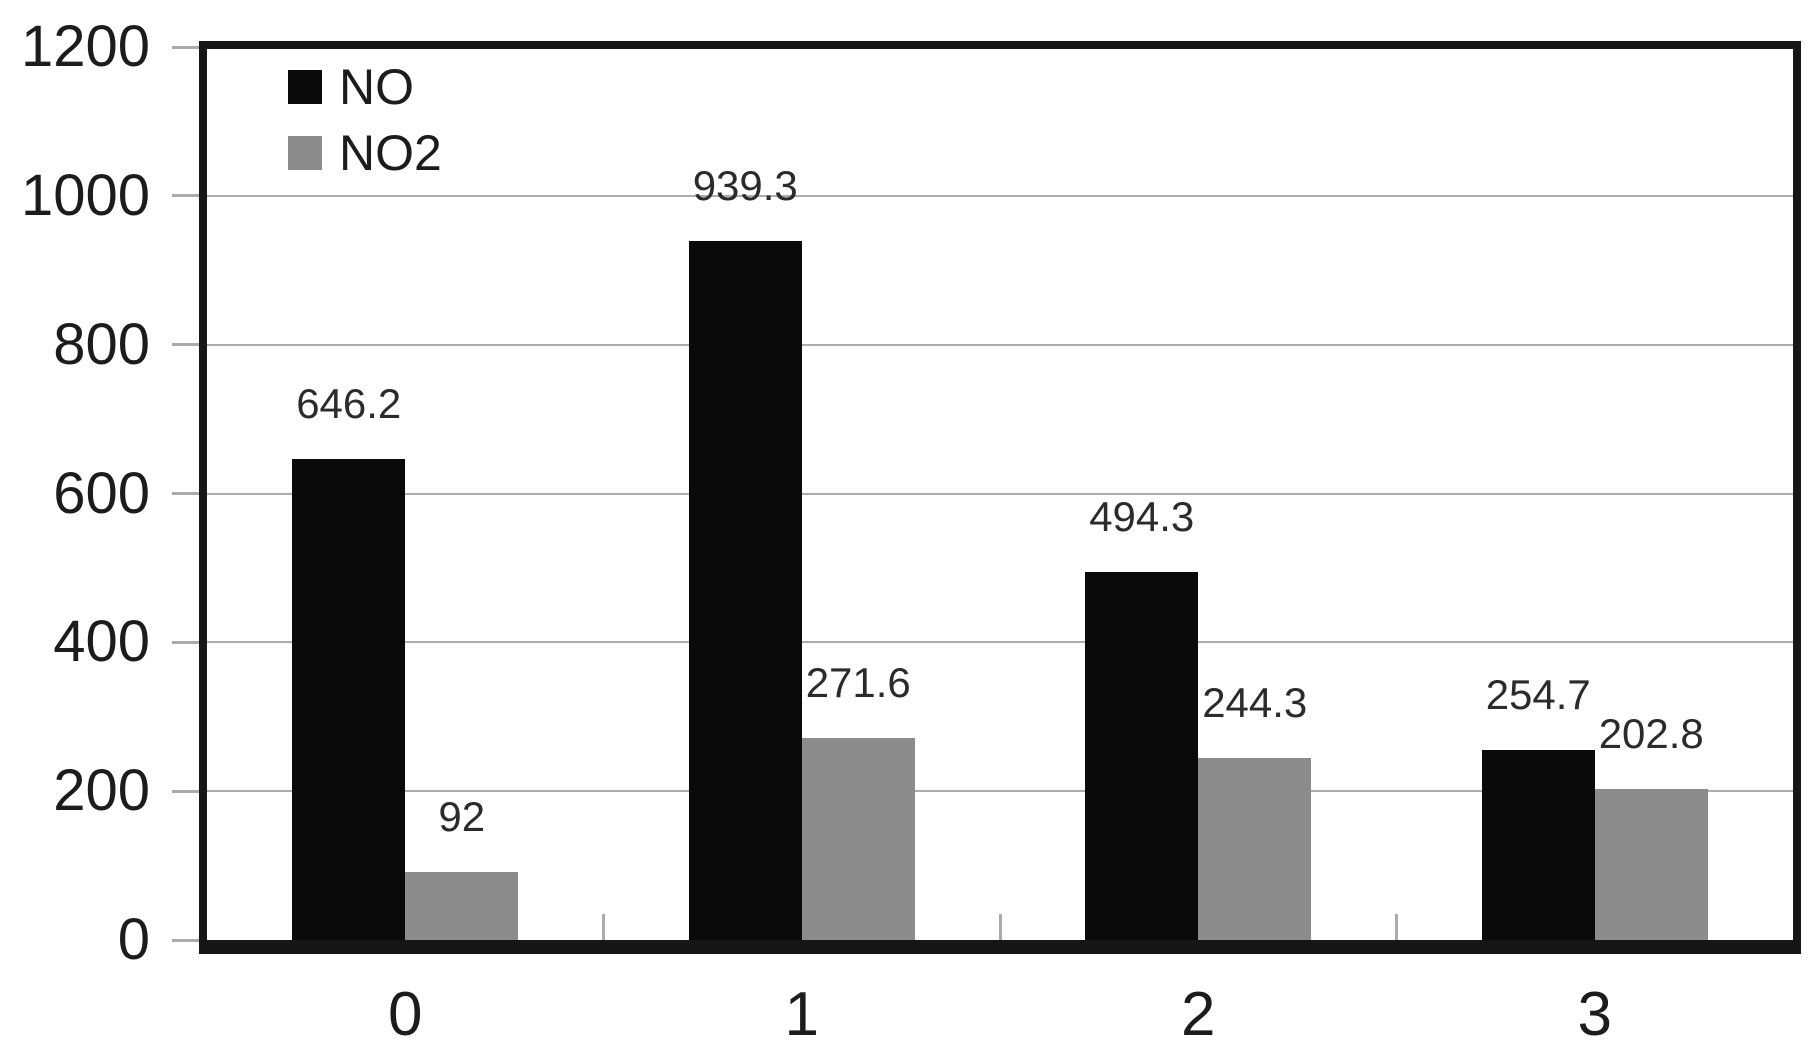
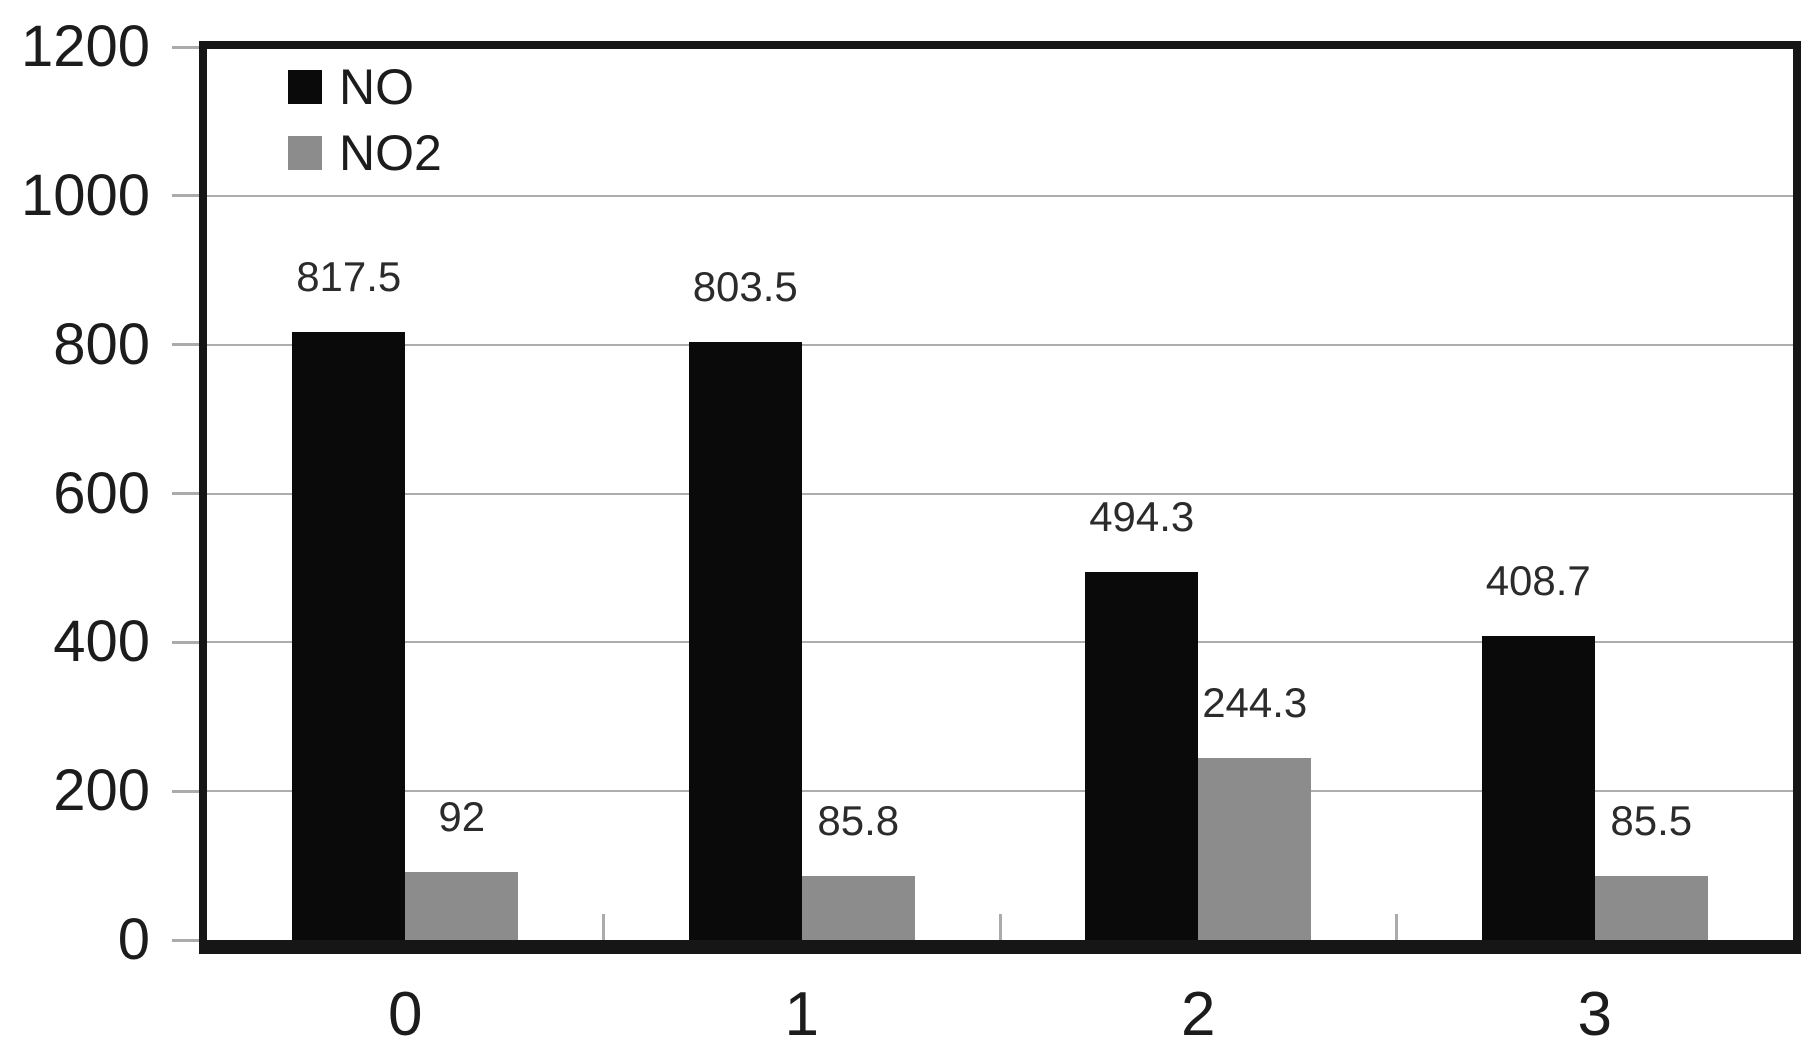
NO/0: 646.2 -> 817.5
NO/1: 939.3 -> 803.5
NO2/1: 271.6 -> 85.8
NO/3: 254.7 -> 408.7
NO2/3: 202.8 -> 85.5
